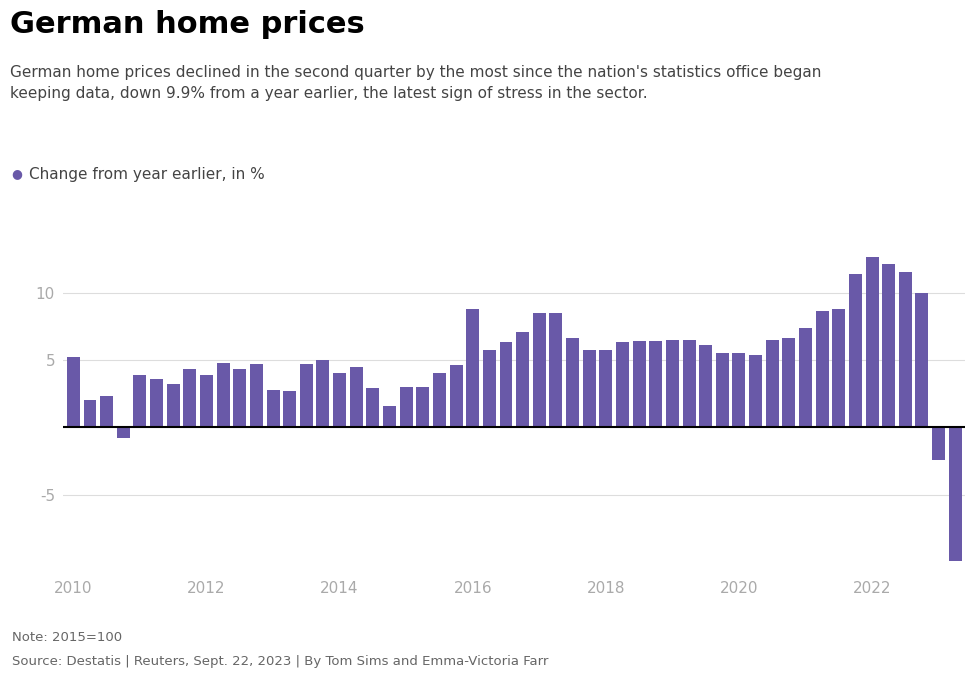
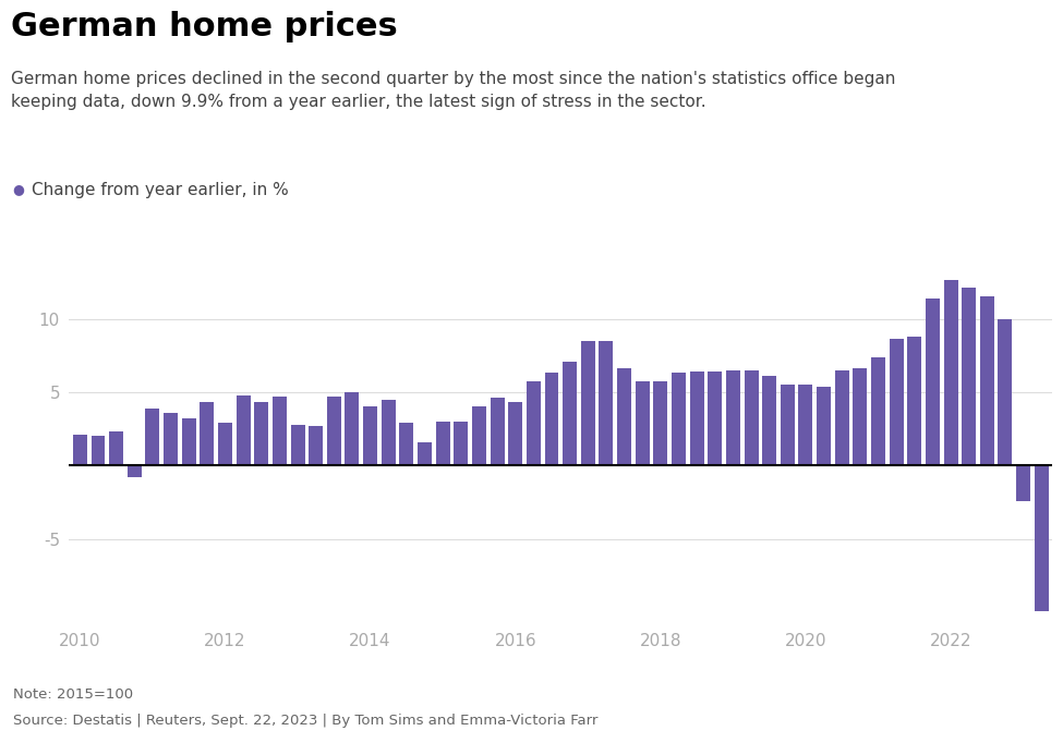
2010: 5.2 -> 2.1
2012: 3.9 -> 2.9
2016: 8.8 -> 4.3
